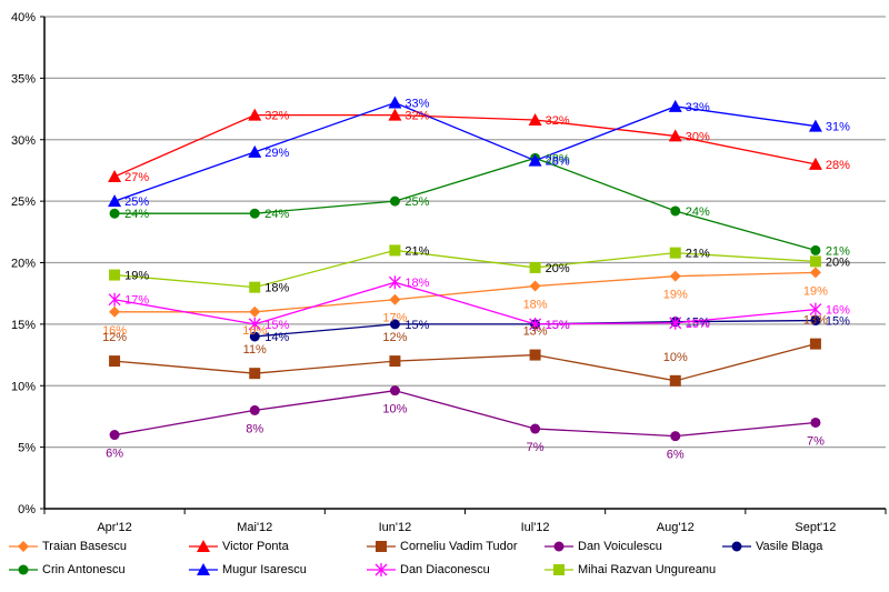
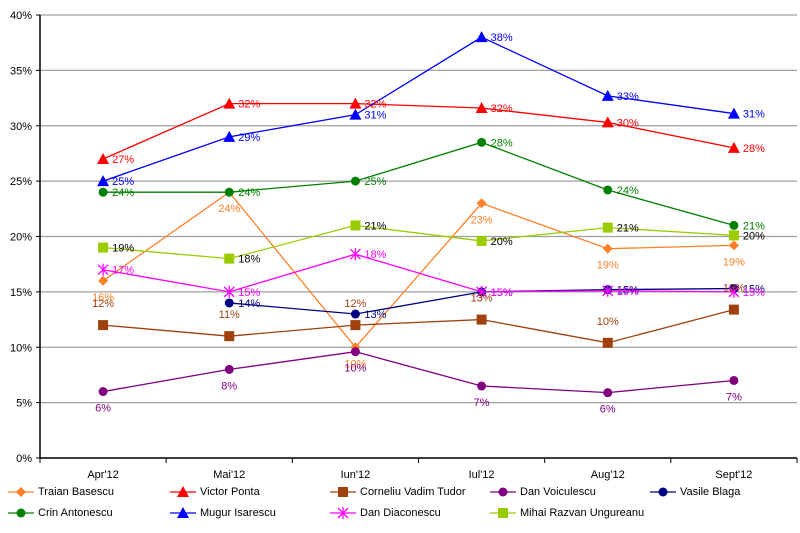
Traian Basescu/Mai'12: 16% -> 24%
Traian Basescu/Iun'12: 17% -> 10%
Vasile Blaga/Iun'12: 15% -> 13%
Mugur Isarescu/Iun'12: 33% -> 31%
Traian Basescu/Iul'12: 18% -> 23%
Mugur Isarescu/Iul'12: 28% -> 38%
Dan Diaconescu/Sept'12: 16% -> 15%
